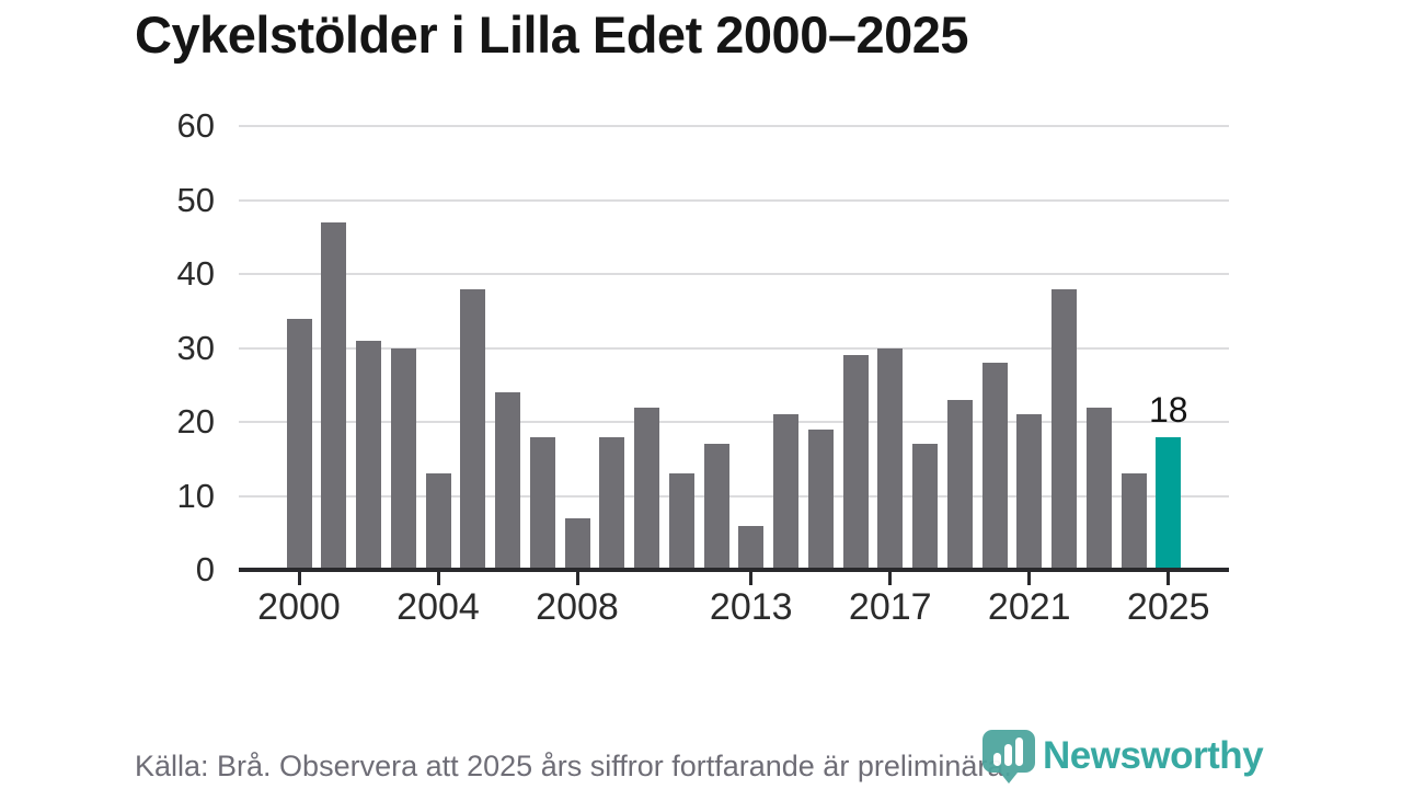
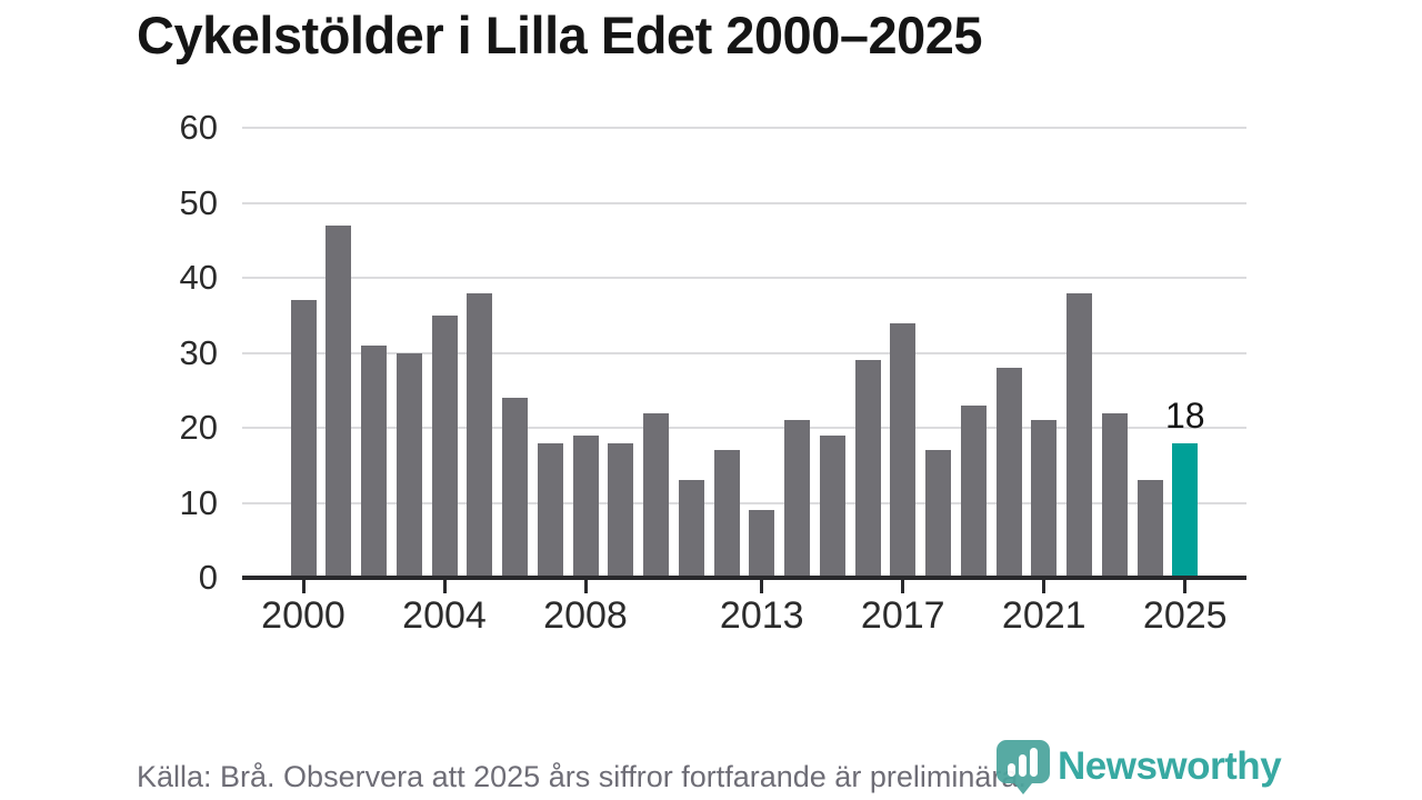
2000: 34 -> 37
2004: 13 -> 35
2008: 7 -> 19
2013: 6 -> 9
2017: 30 -> 34
